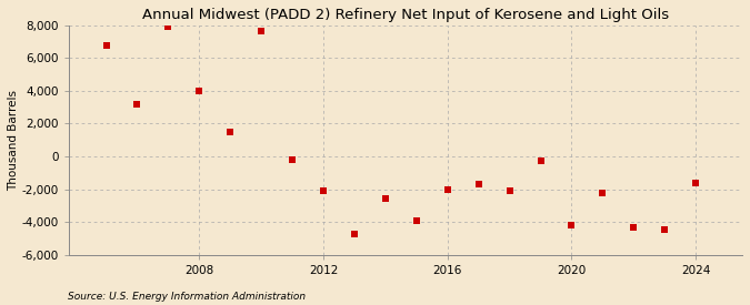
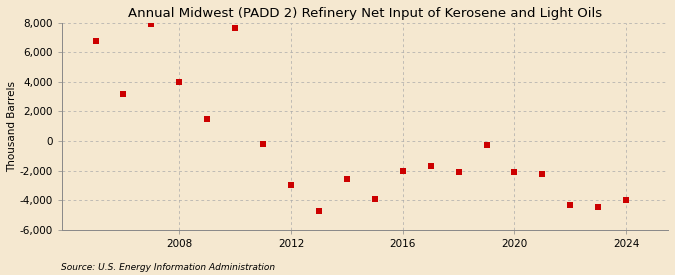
2012: -2,100 -> -3,000
2020: -4,200 -> -2,100
2024: -1,600 -> -4,000
